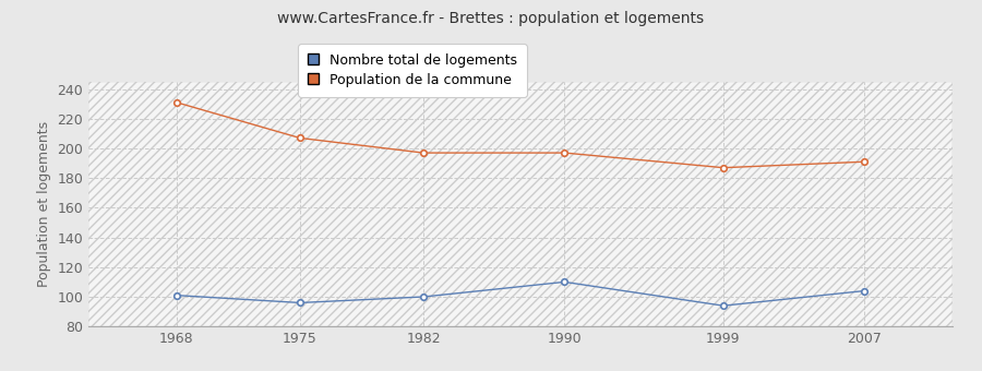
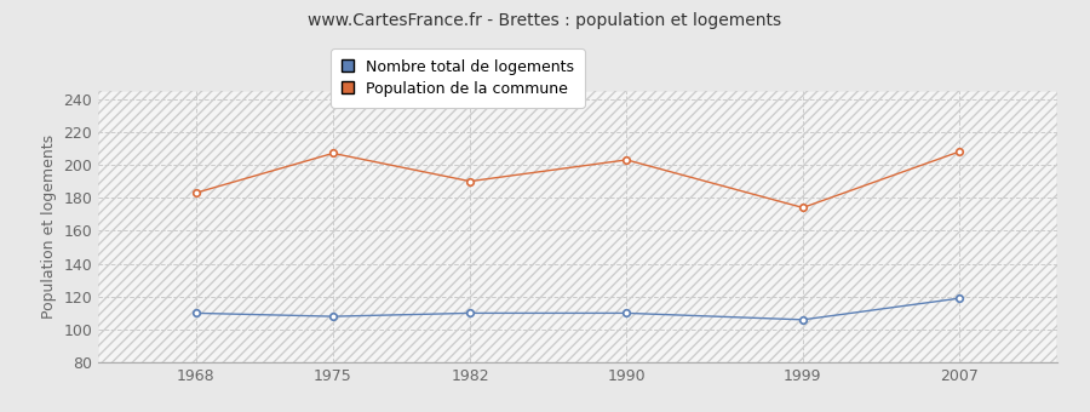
Nombre total de logements/1968: 101 -> 110
Population de la commune/1968: 231 -> 183
Nombre total de logements/1975: 96 -> 108
Nombre total de logements/1982: 100 -> 110
Population de la commune/1982: 197 -> 190
Population de la commune/1990: 197 -> 203
Nombre total de logements/1999: 94 -> 106
Population de la commune/1999: 187 -> 174
Nombre total de logements/2007: 104 -> 119
Population de la commune/2007: 191 -> 208
